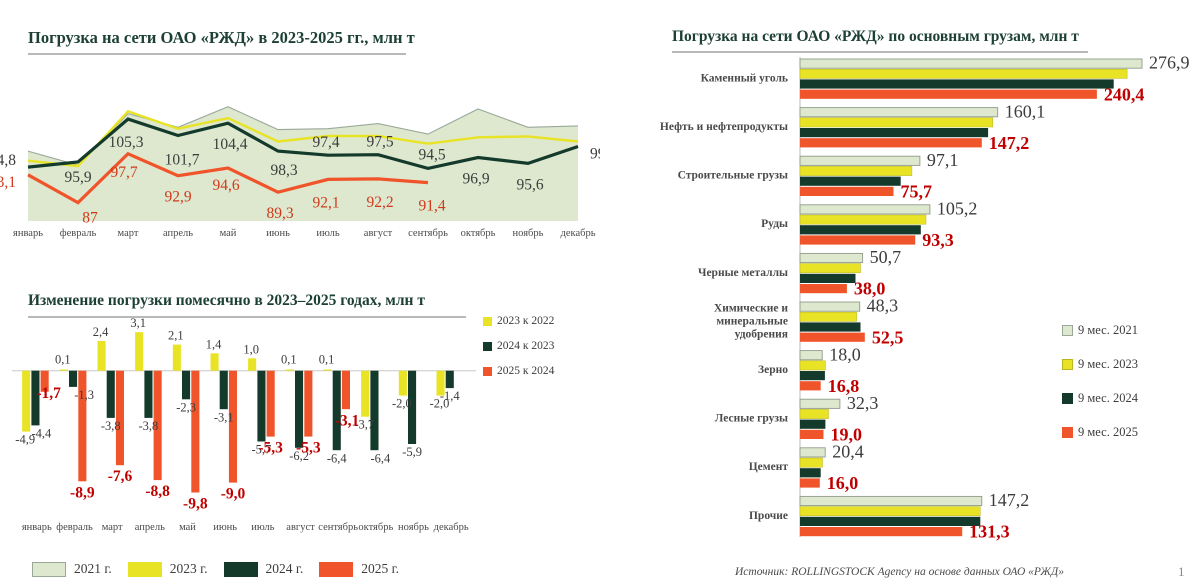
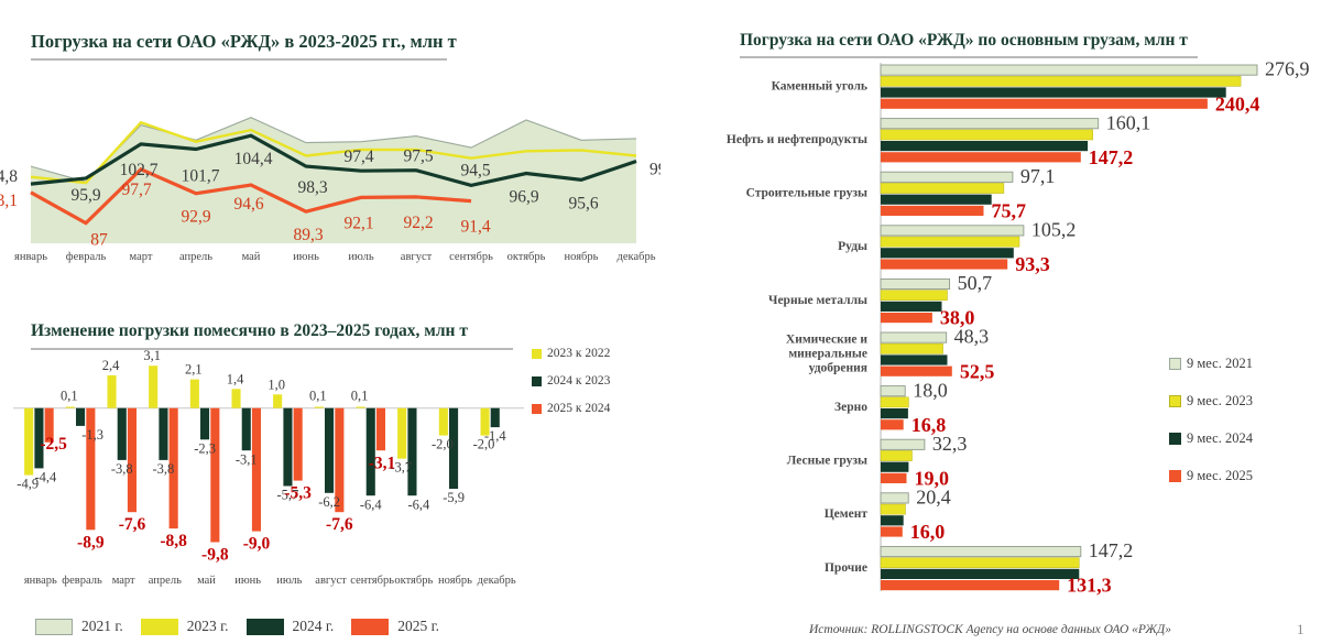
Погрузка на сети ОАО «РЖД» в 2023-2025 гг., млн т/2024 г./март: 105,3 -> 102,7
Изменение погрузки помесячно в 2023–2025 годах, млн т/2025 к 2024/январь: -1,7 -> -2,5
Изменение погрузки помесячно в 2023–2025 годах, млн т/2025 к 2024/август: -5,3 -> -7,6
